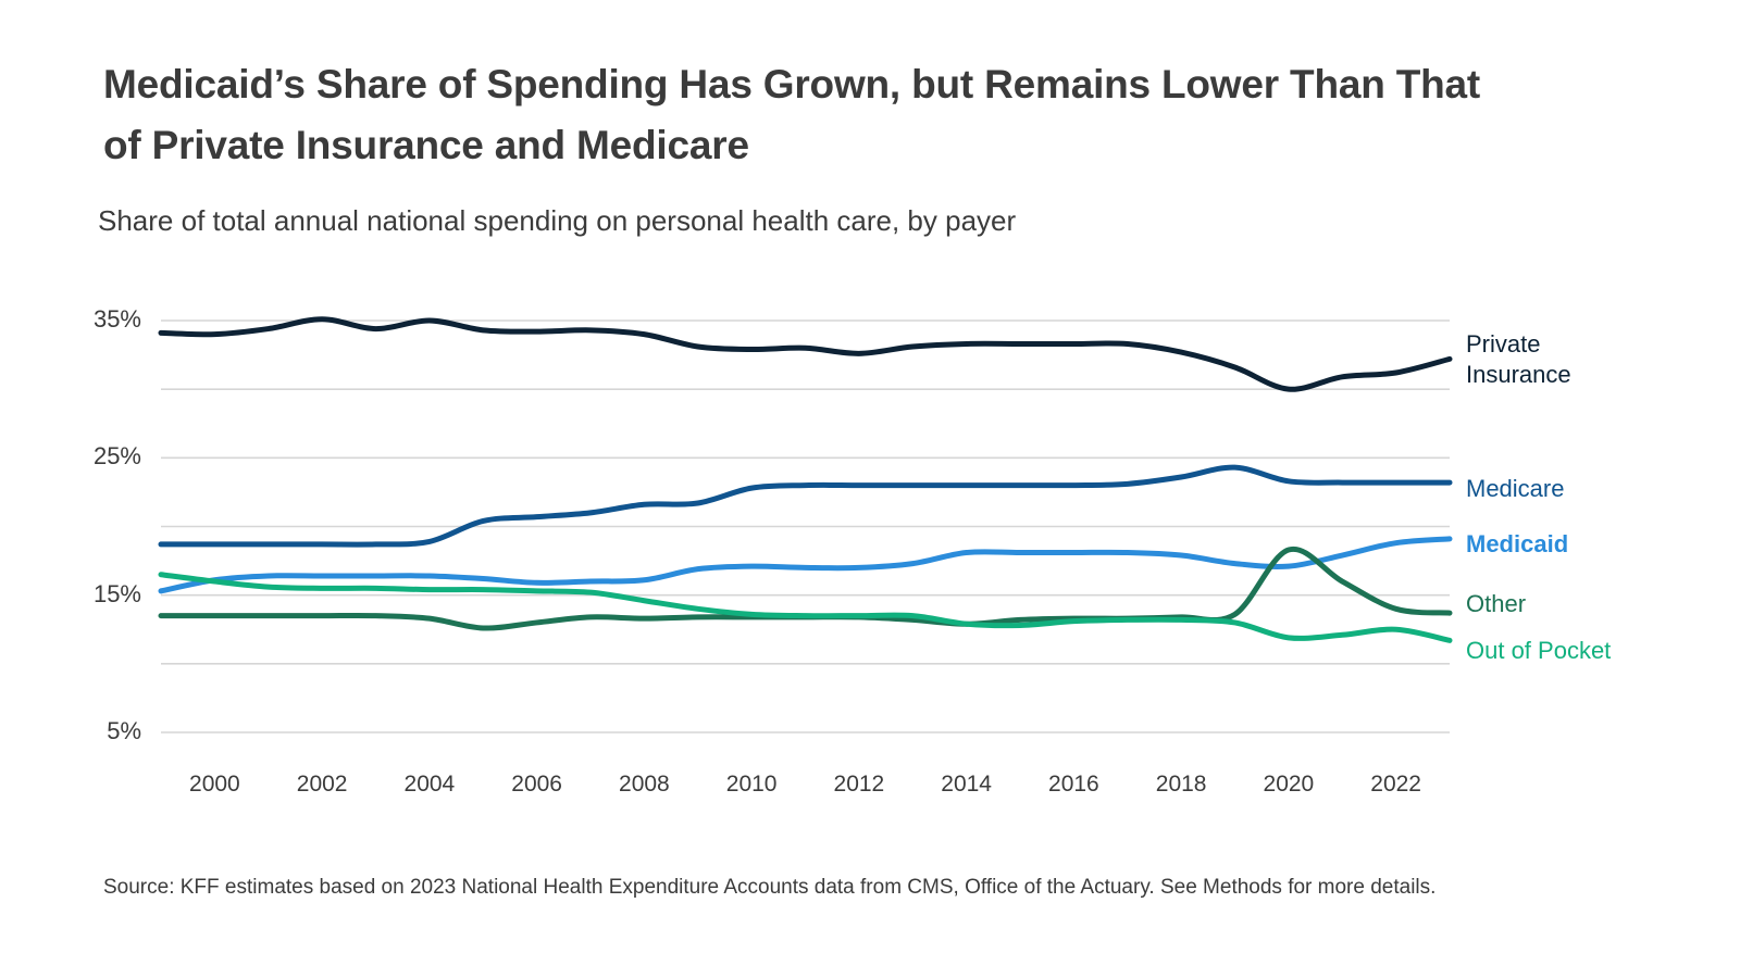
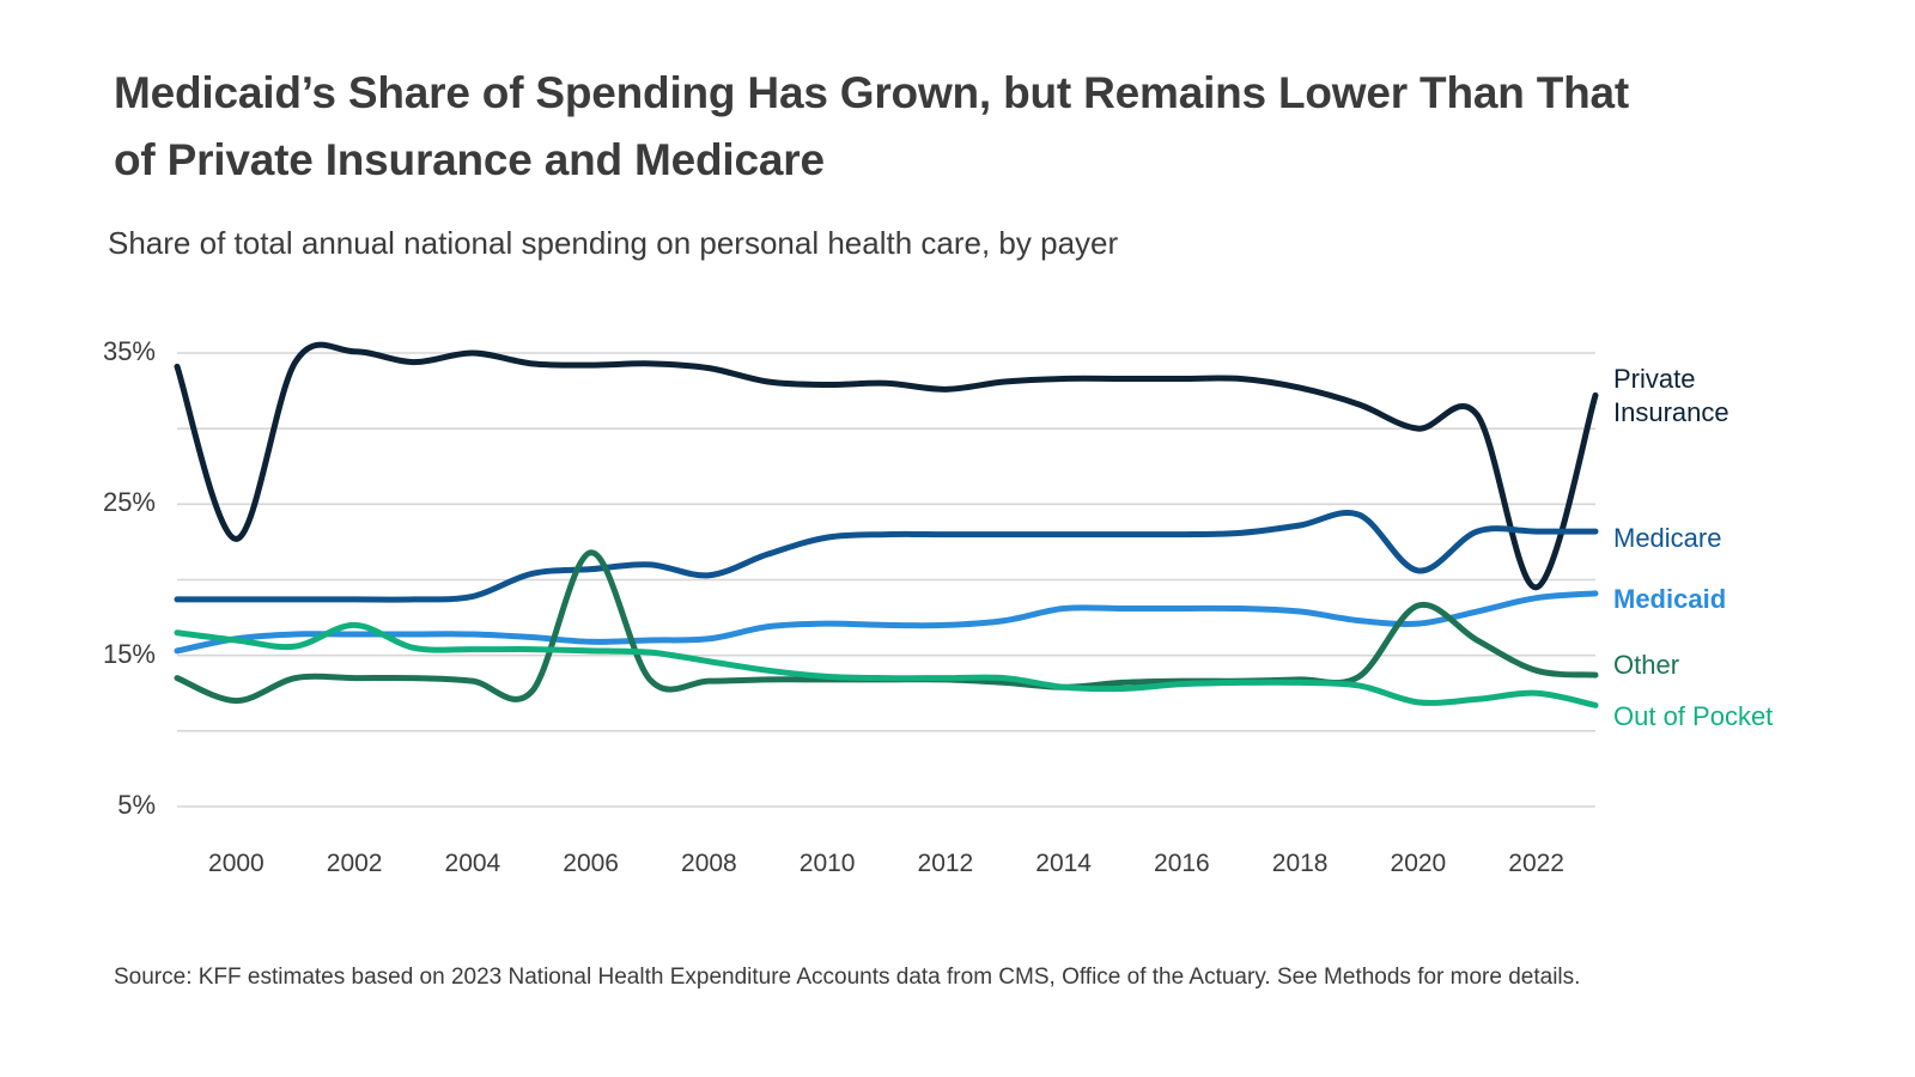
Private Insurance/2000: 34.0% -> 22.7%
Other/2000: 13.5% -> 12.0%
Out of Pocket/2002: 15.5% -> 17.0%
Other/2006: 13.0% -> 21.8%
Medicare/2008: 21.6% -> 20.3%
Medicare/2020: 23.3% -> 20.6%
Private Insurance/2022: 31.2% -> 19.5%
